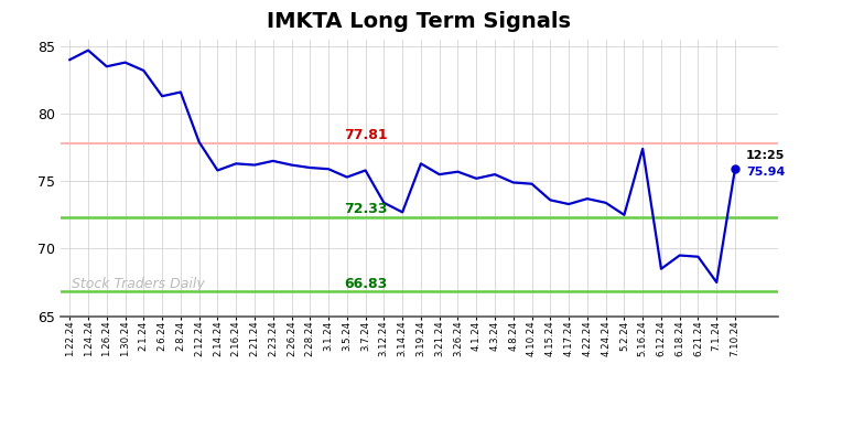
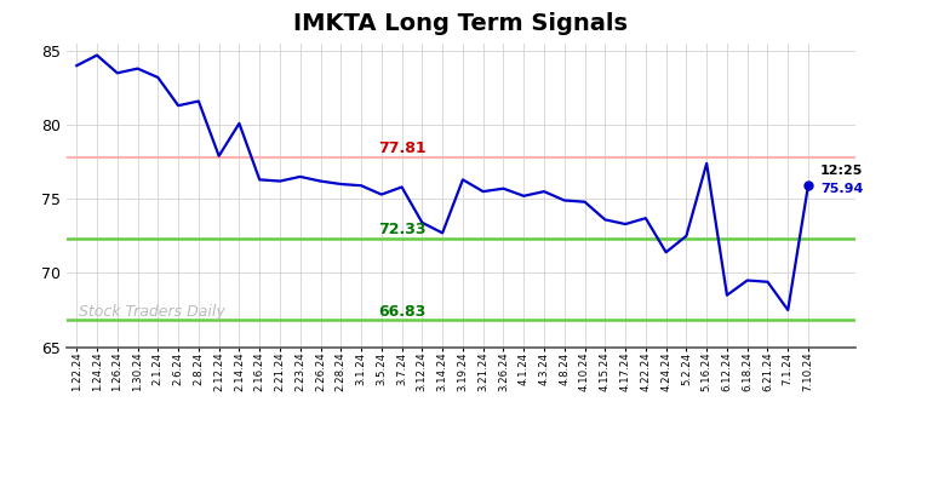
2.14.24: 75.8 -> 80.1
4.24.24: 73.4 -> 71.4
